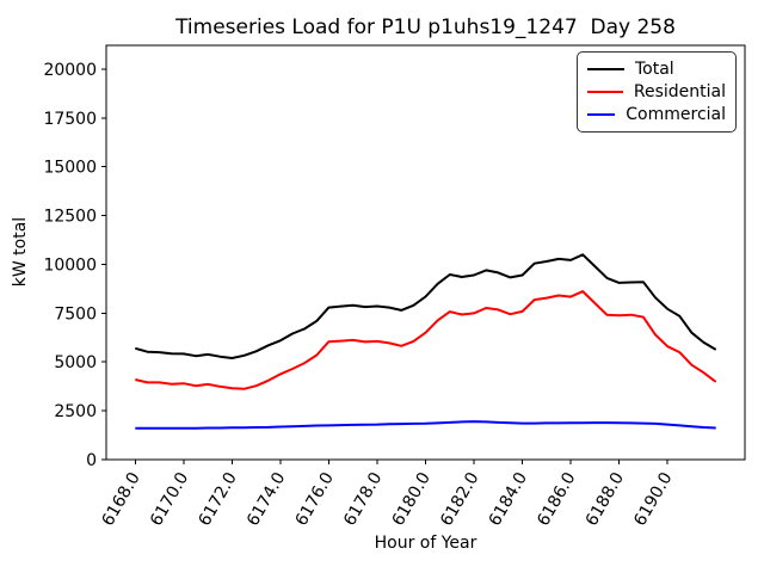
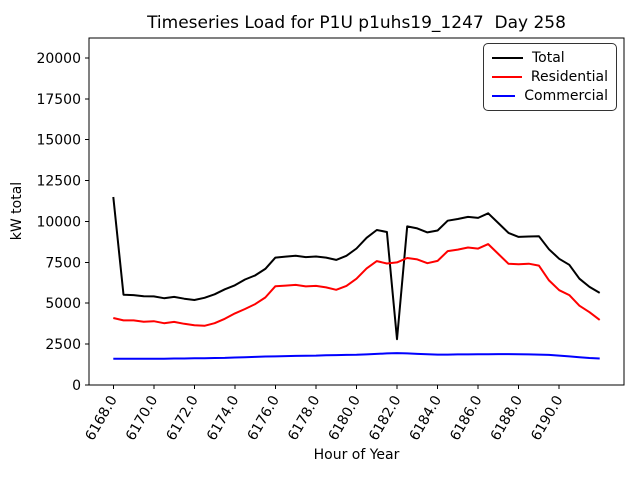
Total/6168.0: 5700 -> 11500
Total/6182.0: 9400 -> 2800
